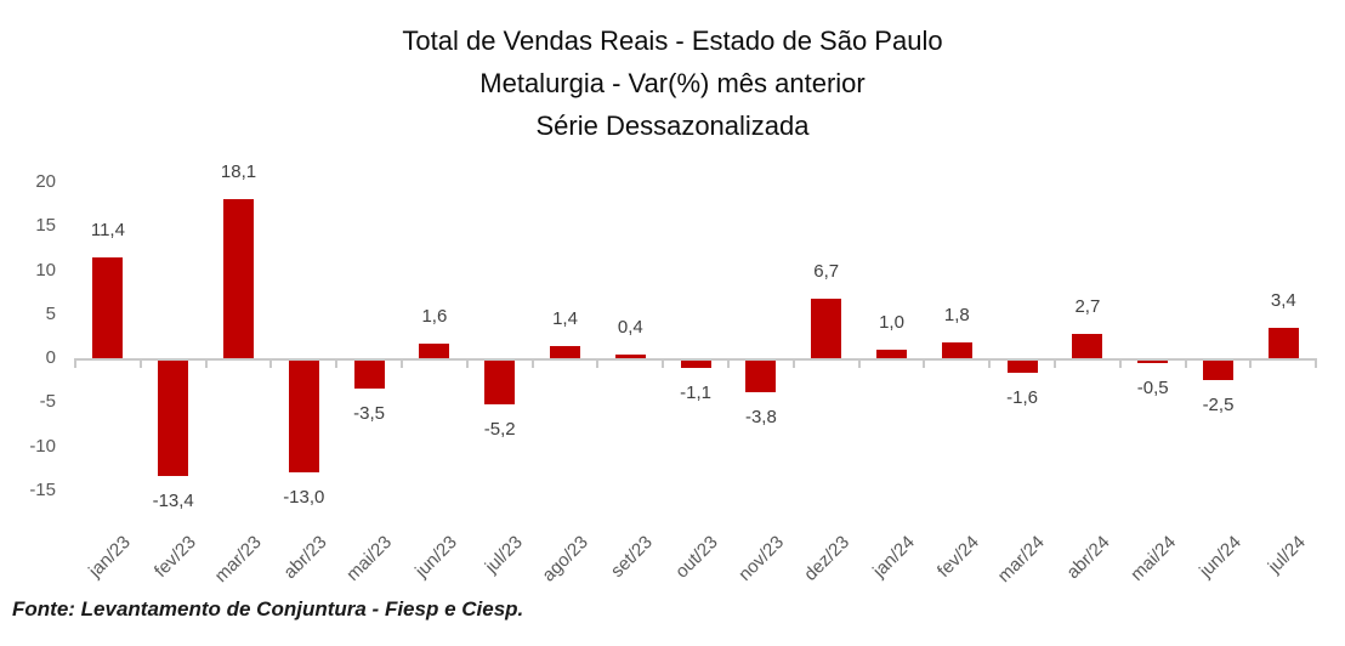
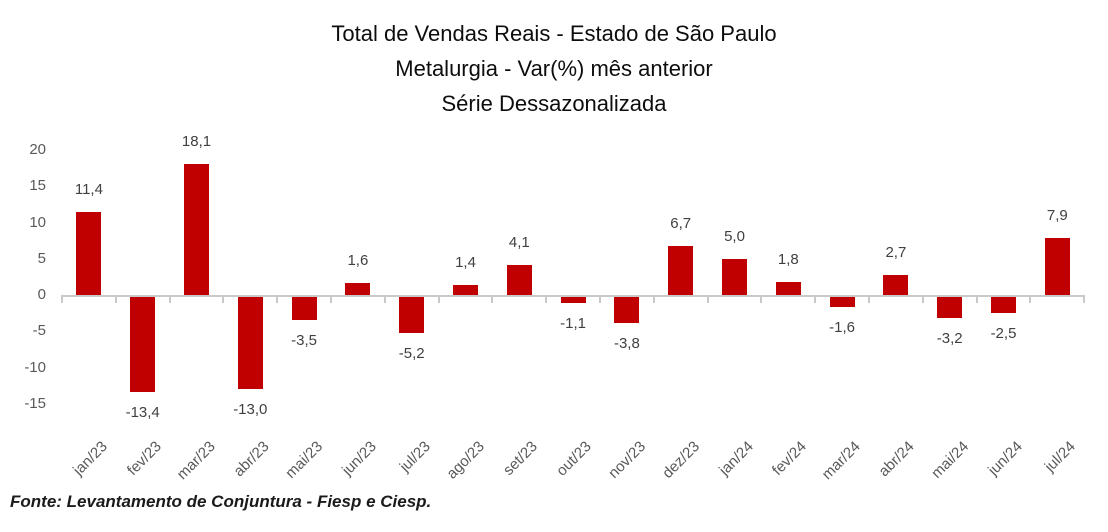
set/23: 0,4 -> 4,1
jan/24: 1,0 -> 5,0
mai/24: -0,5 -> -3,2
jul/24: 3,4 -> 7,9
